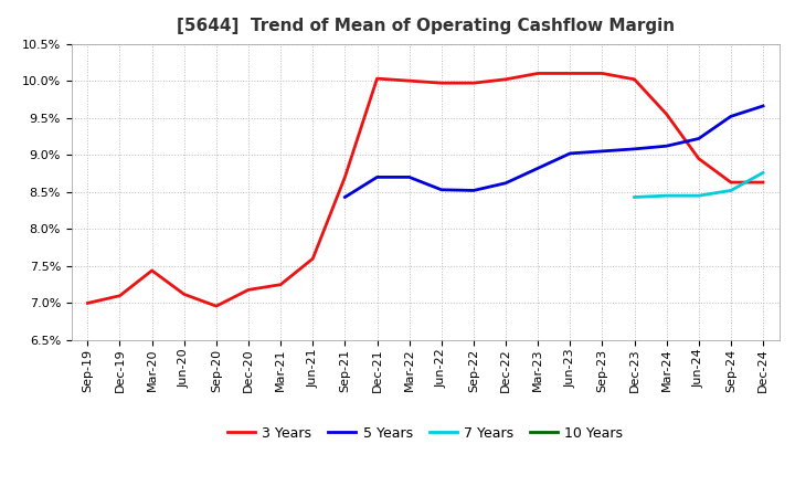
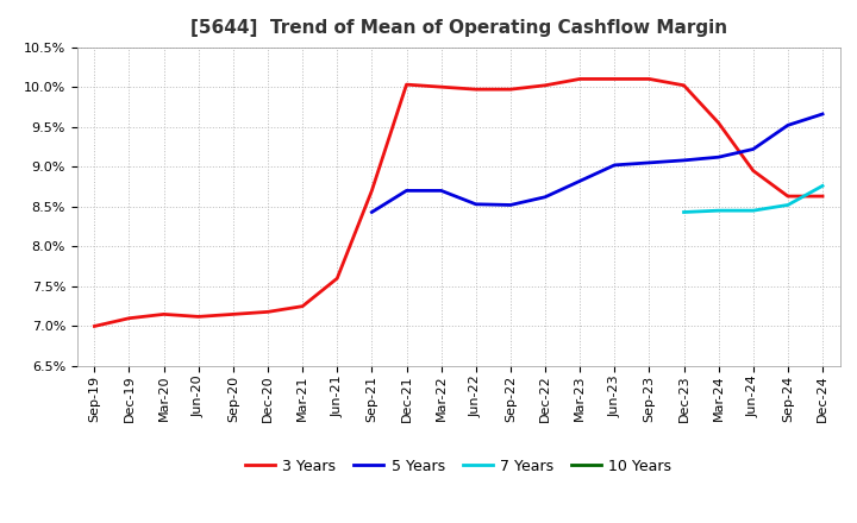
3 Years/Mar-20: 7.44% -> 7.15%
3 Years/Sep-20: 6.96% -> 7.15%
